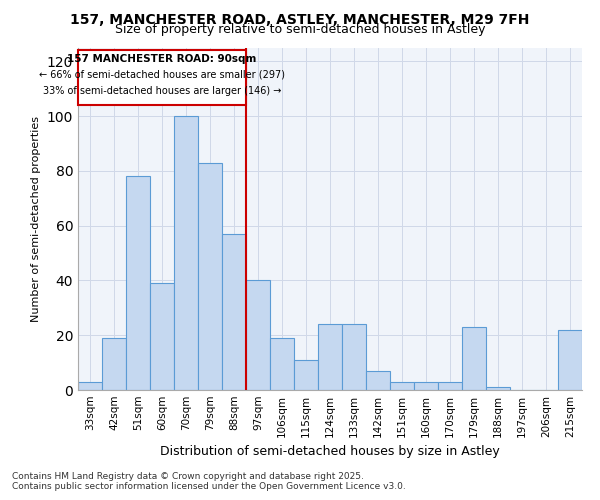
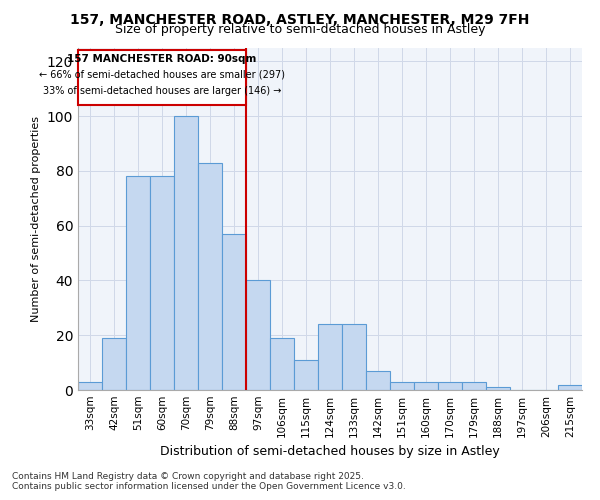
60sqm: 39 -> 78
179sqm: 23 -> 3
215sqm: 22 -> 2
